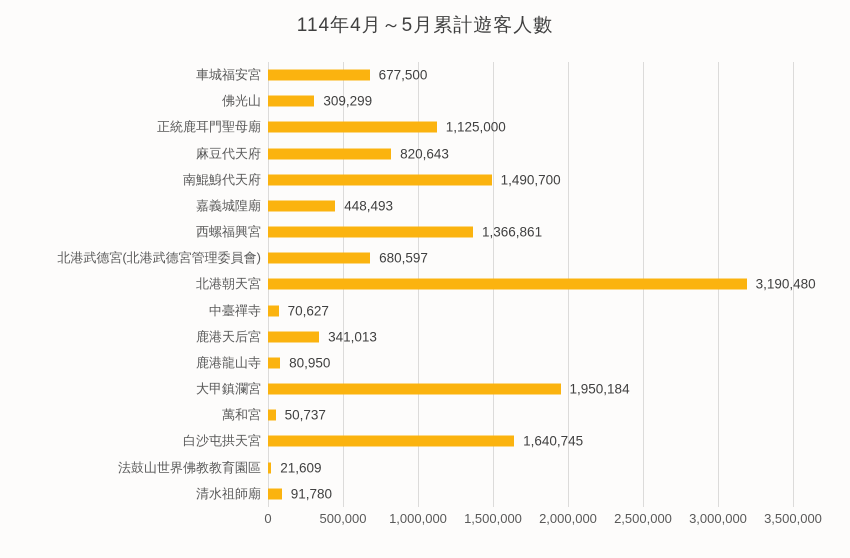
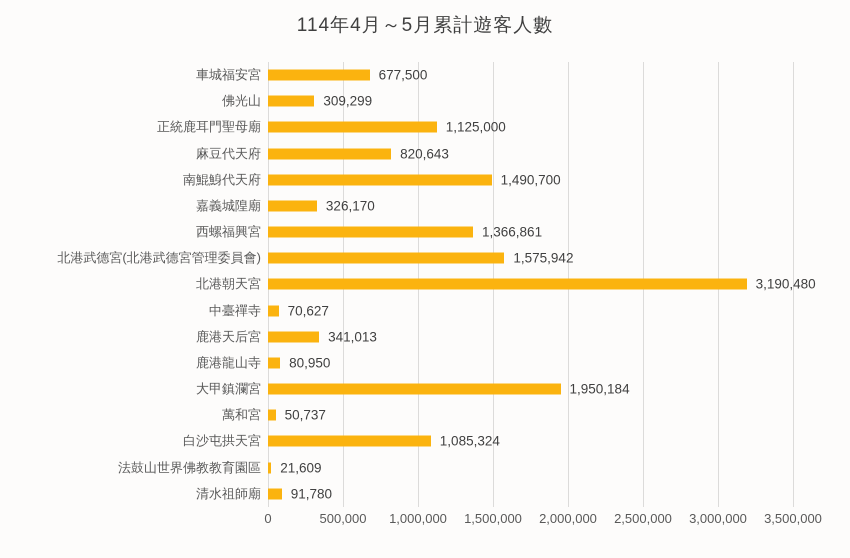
嘉義城隍廟: 448,493 -> 326,170
北港武德宮(北港武德宮管理委員會): 680,597 -> 1,575,942
白沙屯拱天宮: 1,640,745 -> 1,085,324
